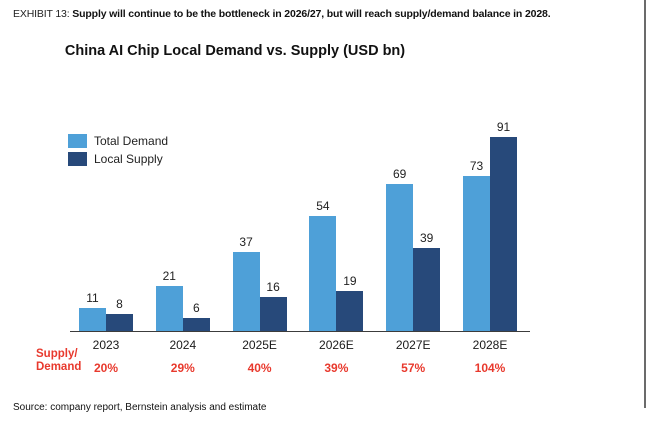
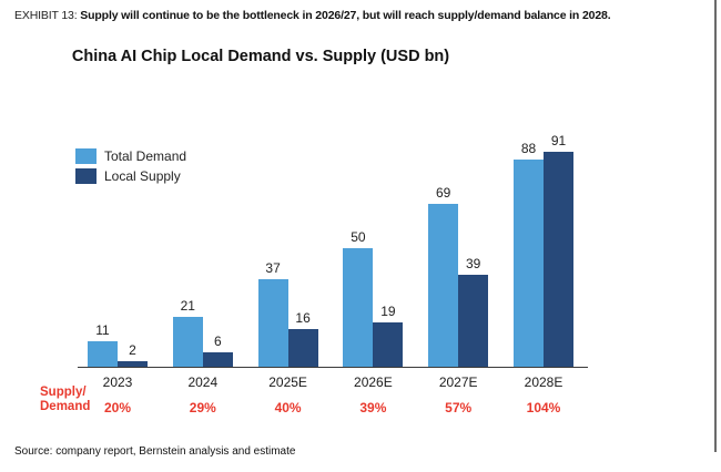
Local Supply/2023: 8 -> 2
Total Demand/2026E: 54 -> 50
Total Demand/2028E: 73 -> 88
